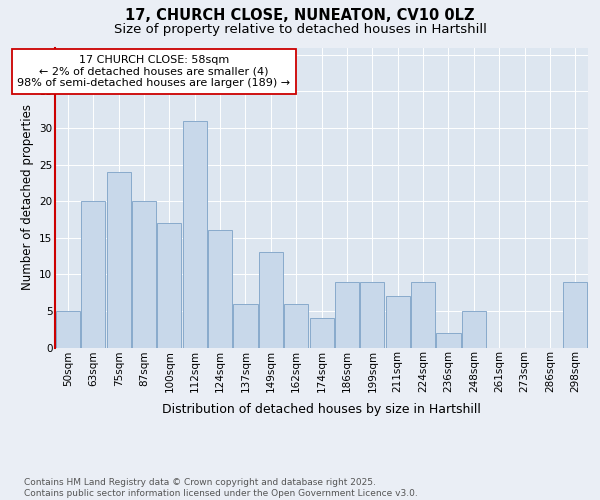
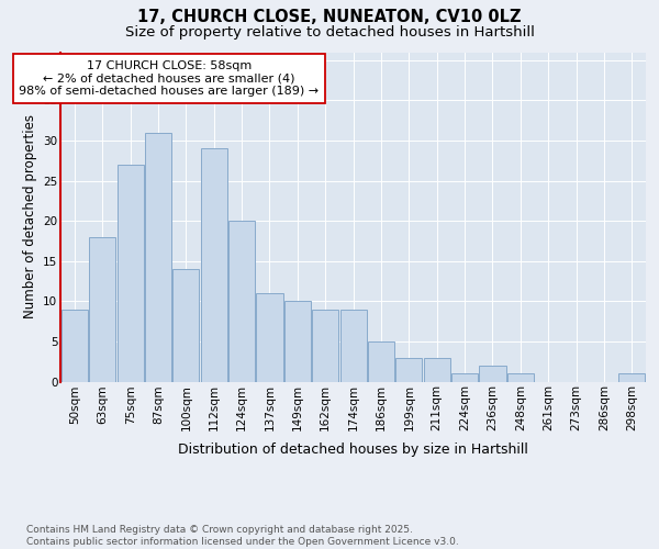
50sqm: 5 -> 9
63sqm: 20 -> 18
75sqm: 24 -> 27
87sqm: 20 -> 31
100sqm: 17 -> 14
112sqm: 31 -> 29
124sqm: 16 -> 20
137sqm: 6 -> 11
149sqm: 13 -> 10
162sqm: 6 -> 9
174sqm: 4 -> 9
186sqm: 9 -> 5
199sqm: 9 -> 3
211sqm: 7 -> 3
224sqm: 9 -> 1
248sqm: 5 -> 1
298sqm: 9 -> 1
